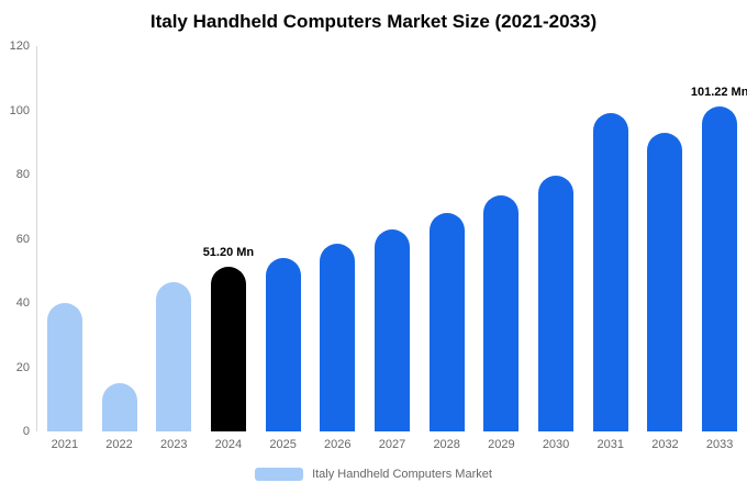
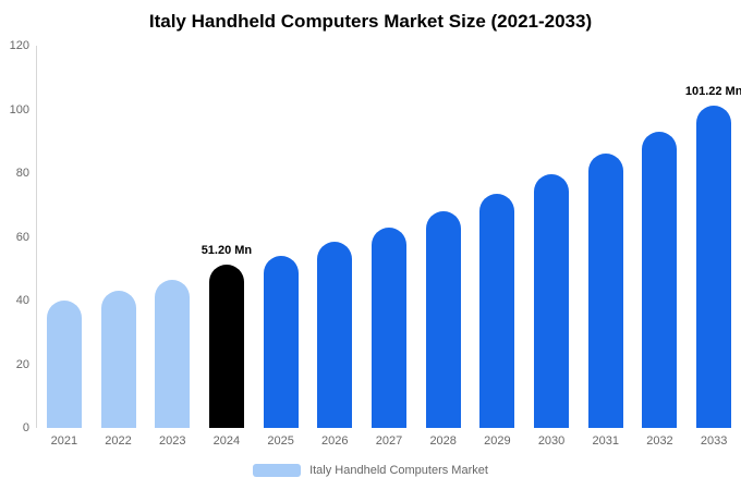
2022: 15 -> 43
2031: 99 -> 86
